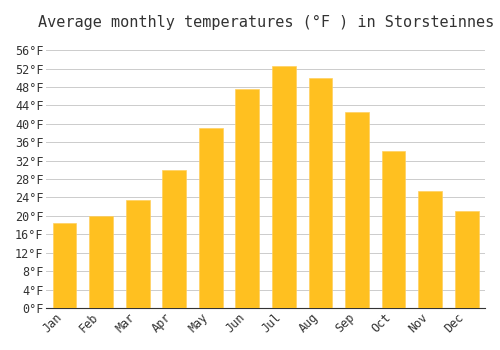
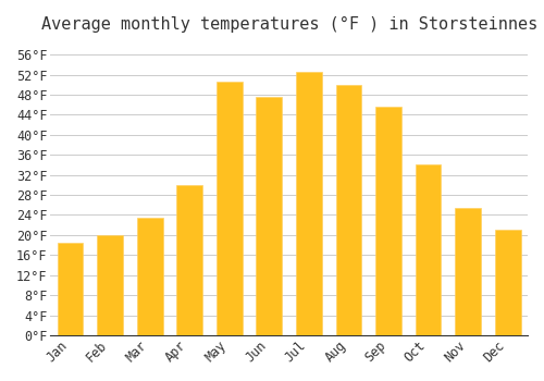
May: 39.0°F -> 50.5°F
Sep: 42.5°F -> 45.5°F
